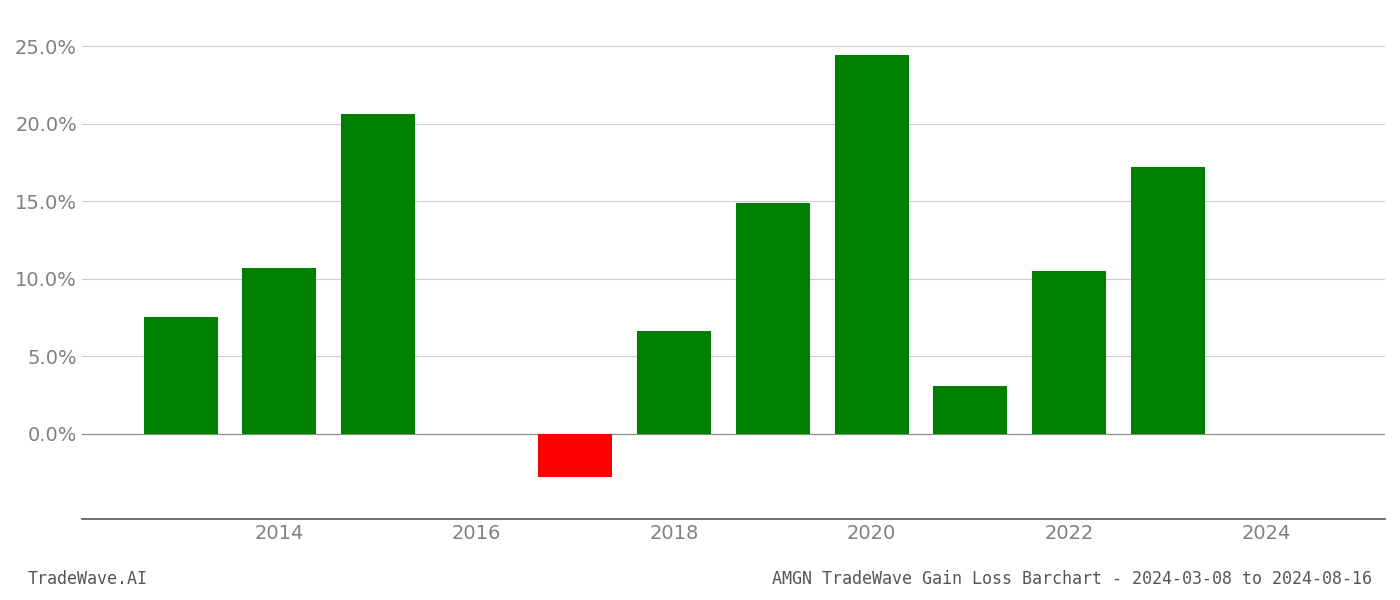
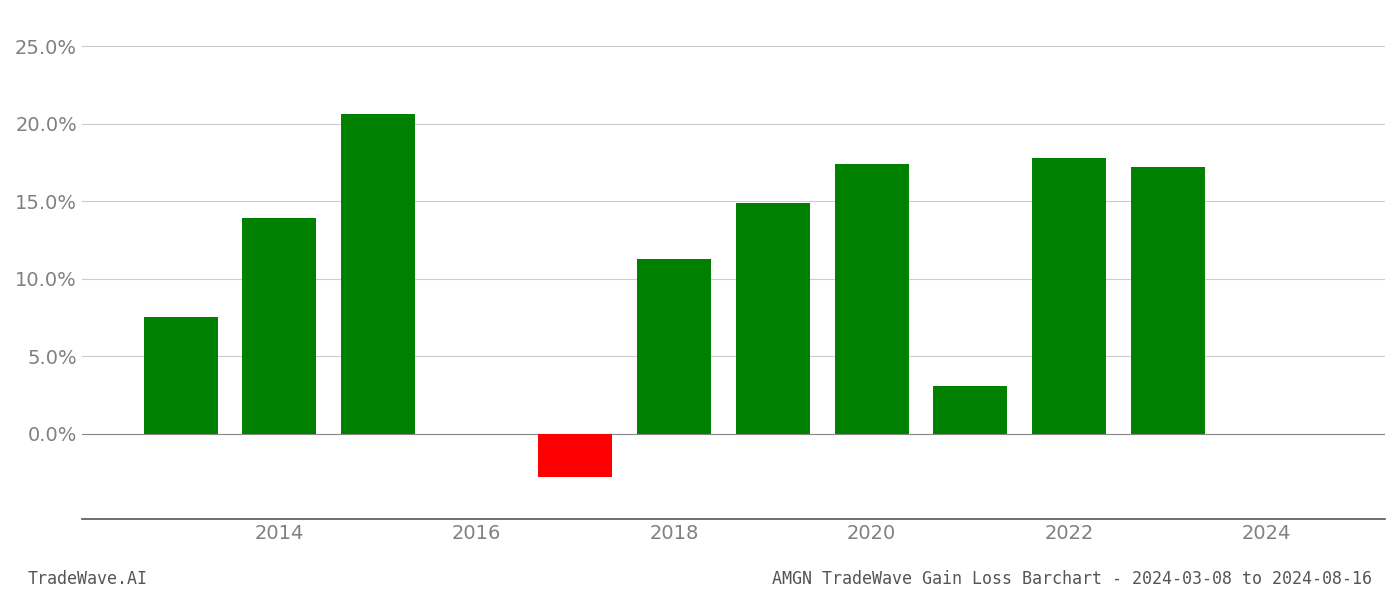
2014: 10.7% -> 13.9%
2018: 6.6% -> 11.3%
2020: 24.4% -> 17.4%
2022: 10.5% -> 17.8%
